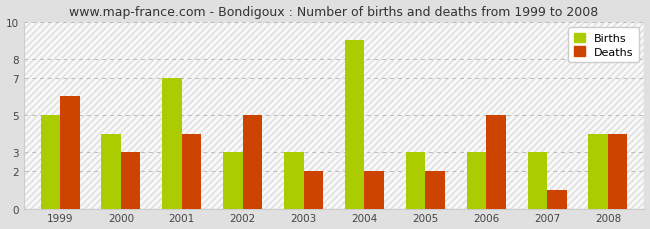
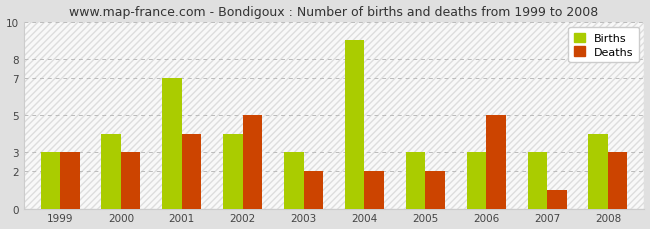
Births/1999: 5 -> 3
Deaths/1999: 6 -> 3
Births/2002: 3 -> 4
Deaths/2008: 4 -> 3
